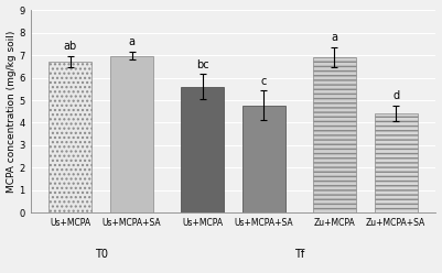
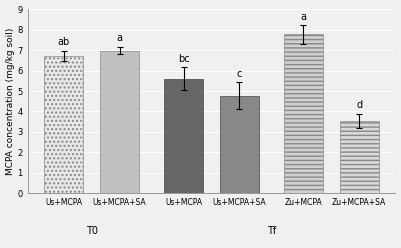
Zu+MCPA: 6.90 -> 7.76
Zu+MCPA+SA: 4.40 -> 3.55
